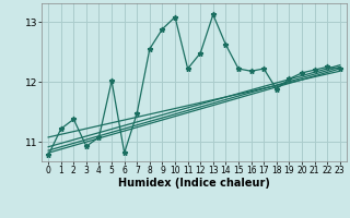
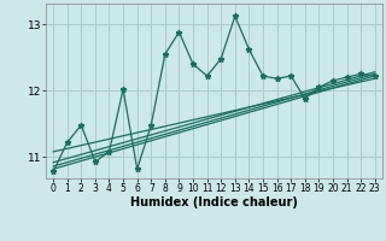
2: 11.38 -> 11.48
10: 13.08 -> 12.40
